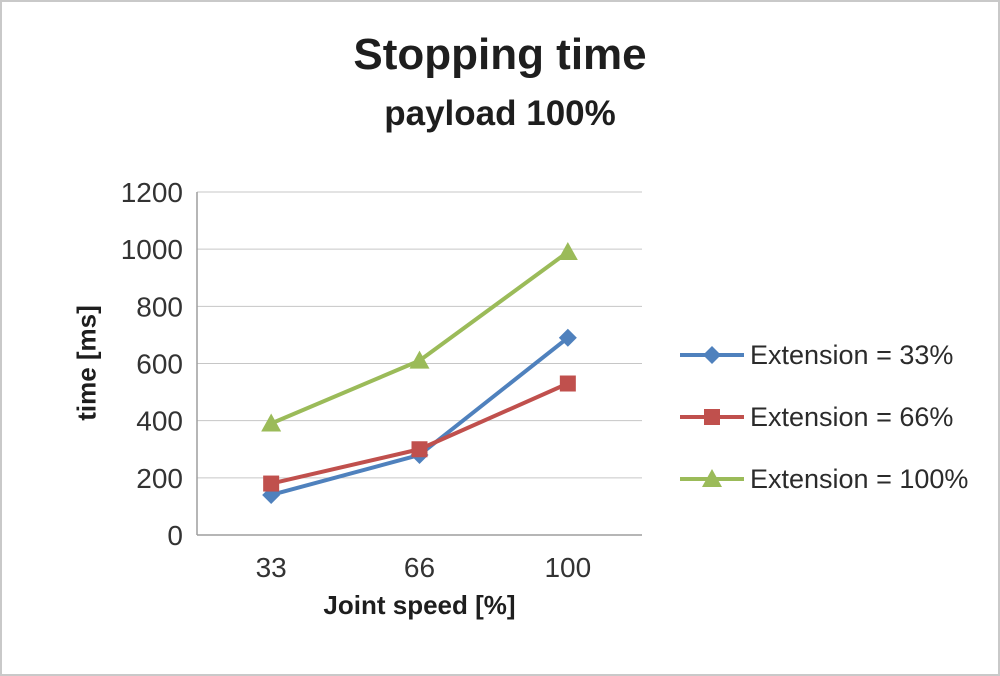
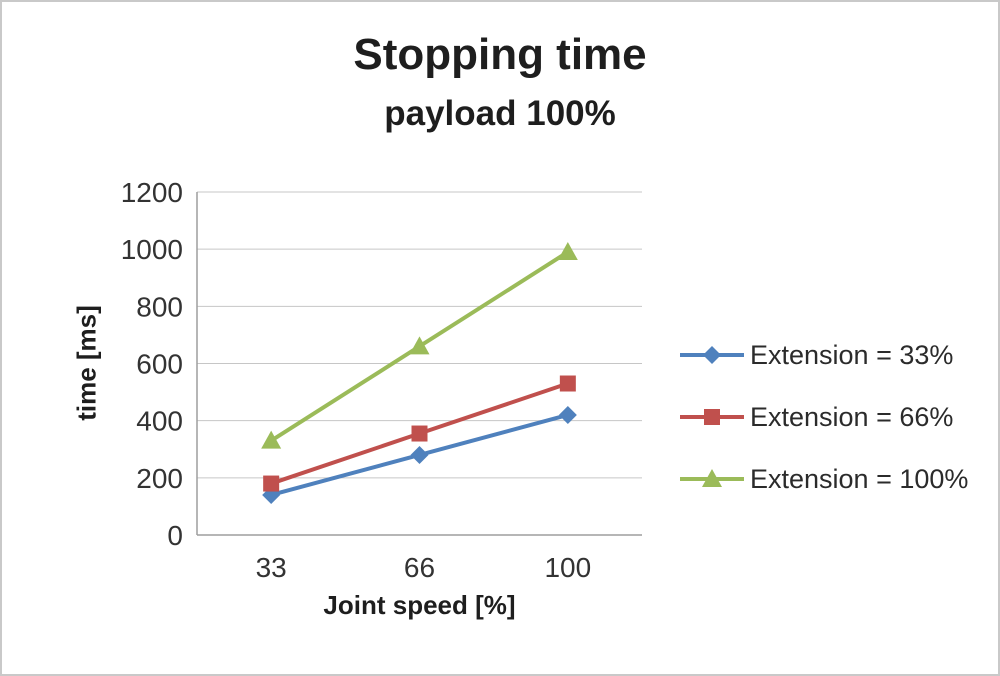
Extension = 100%/33: 390 -> 330
Extension = 66%/66: 300 -> 360
Extension = 100%/66: 610 -> 660
Extension = 33%/100: 690 -> 420
